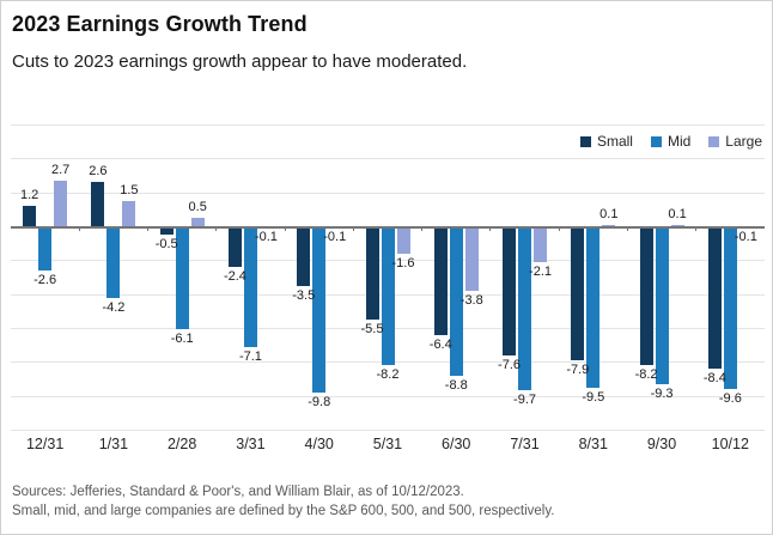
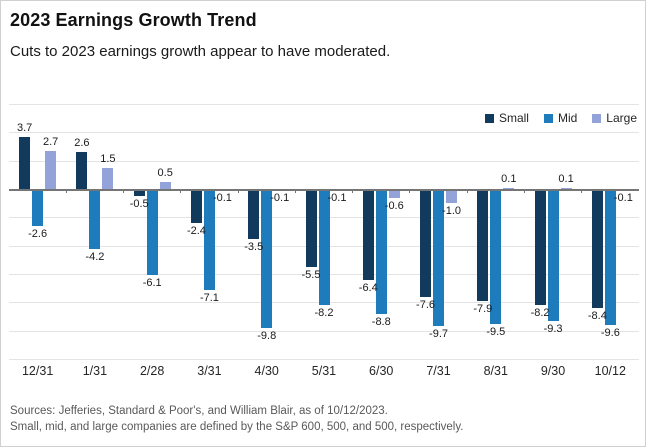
Small/12/31: 1.2 -> 3.7
Large/5/31: -1.6 -> -0.1
Large/6/30: -3.8 -> -0.6
Large/7/31: -2.1 -> -1.0
